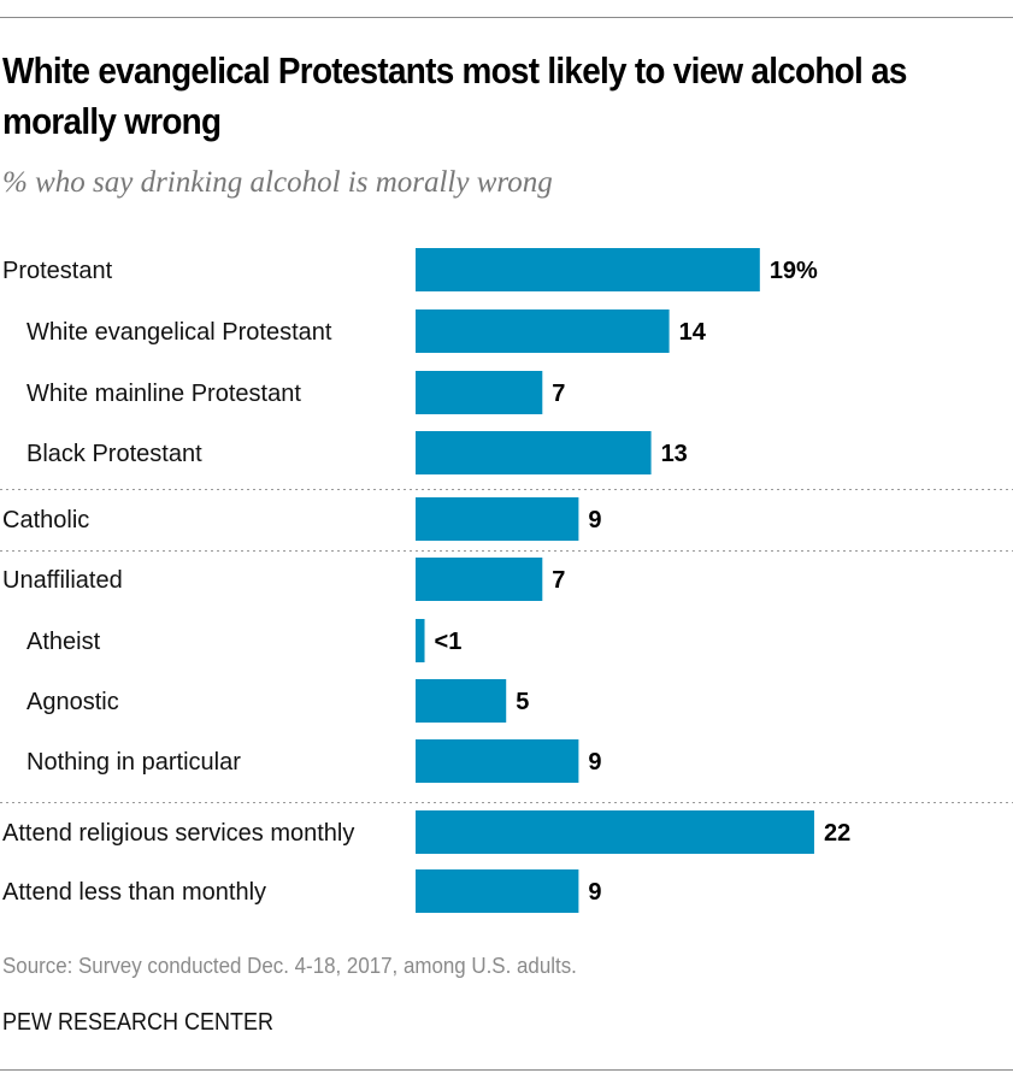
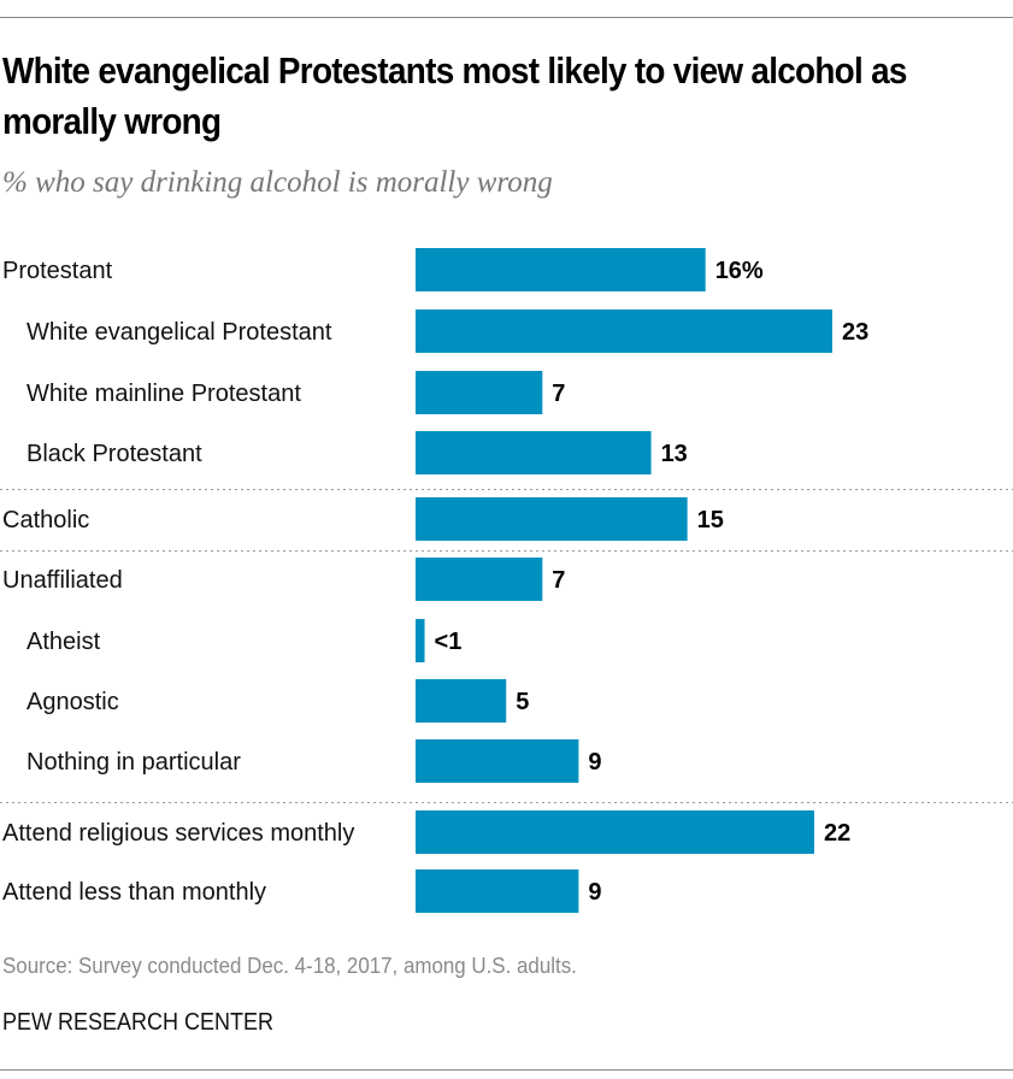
Protestant: 19% -> 16%
White evangelical Protestant: 14 -> 23
Catholic: 9 -> 15
